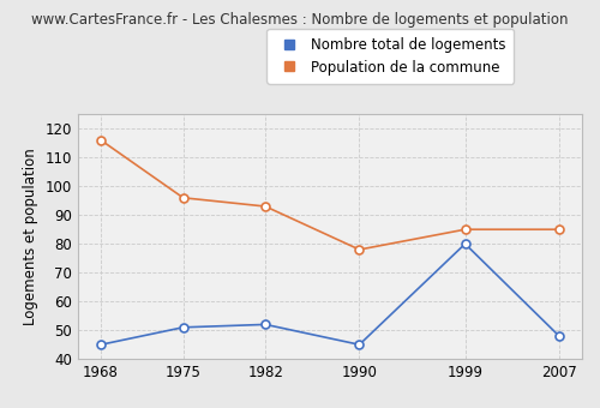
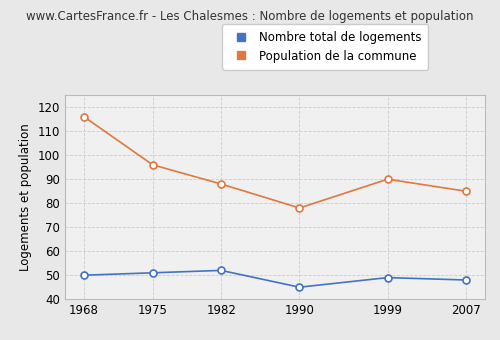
Nombre total de logements/1968: 45 -> 50
Population de la commune/1982: 93 -> 88
Nombre total de logements/1999: 80 -> 49
Population de la commune/1999: 85 -> 90
